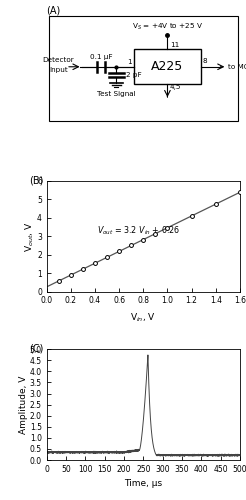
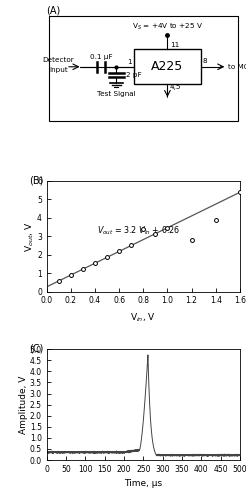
0.8: 2.8 -> 3.4
1.2: 4.1 -> 2.8
1.4: 4.7 -> 3.9
